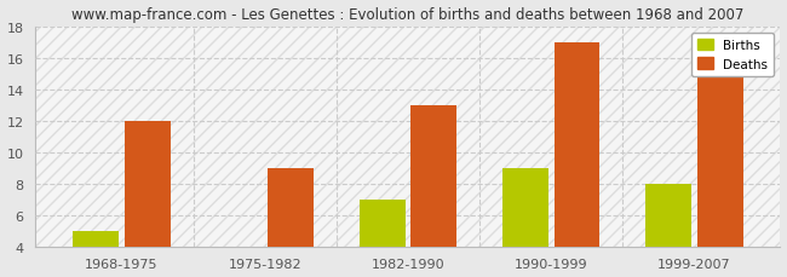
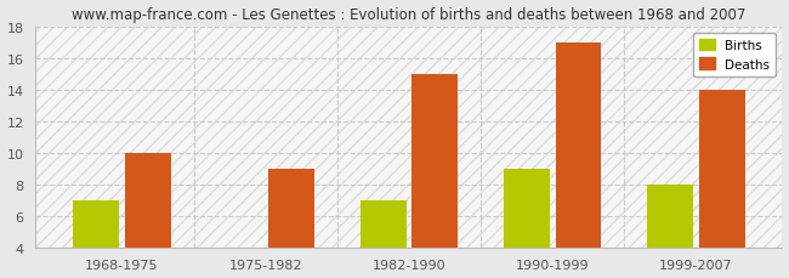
Births/1968-1975: 5 -> 7
Deaths/1968-1975: 12 -> 10
Deaths/1982-1990: 13 -> 15
Deaths/1999-2007: 15 -> 14
